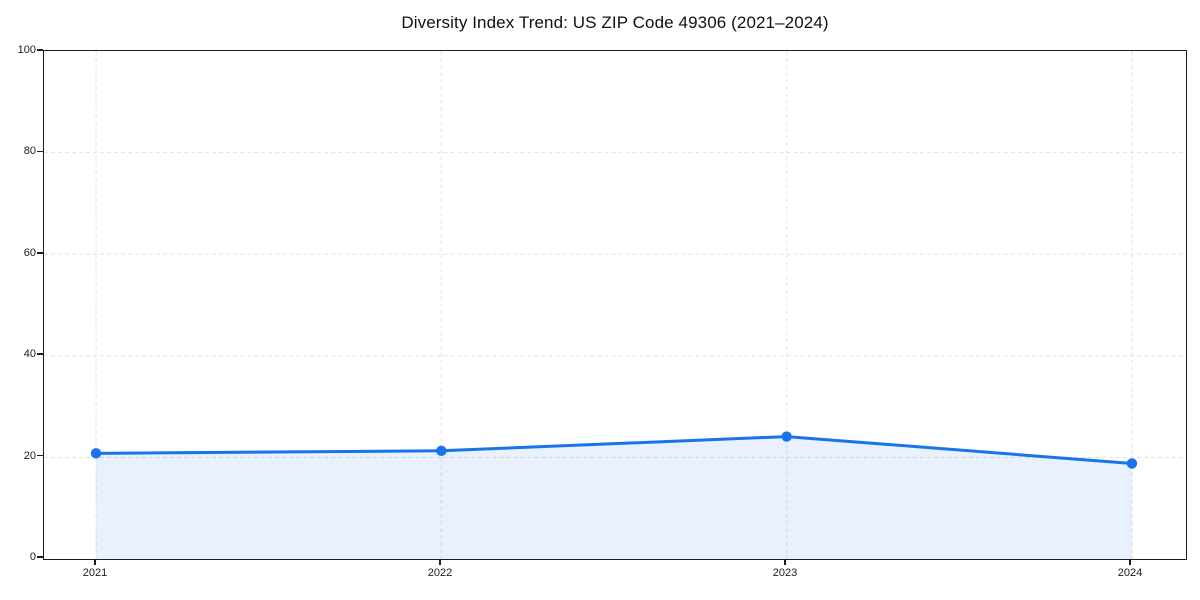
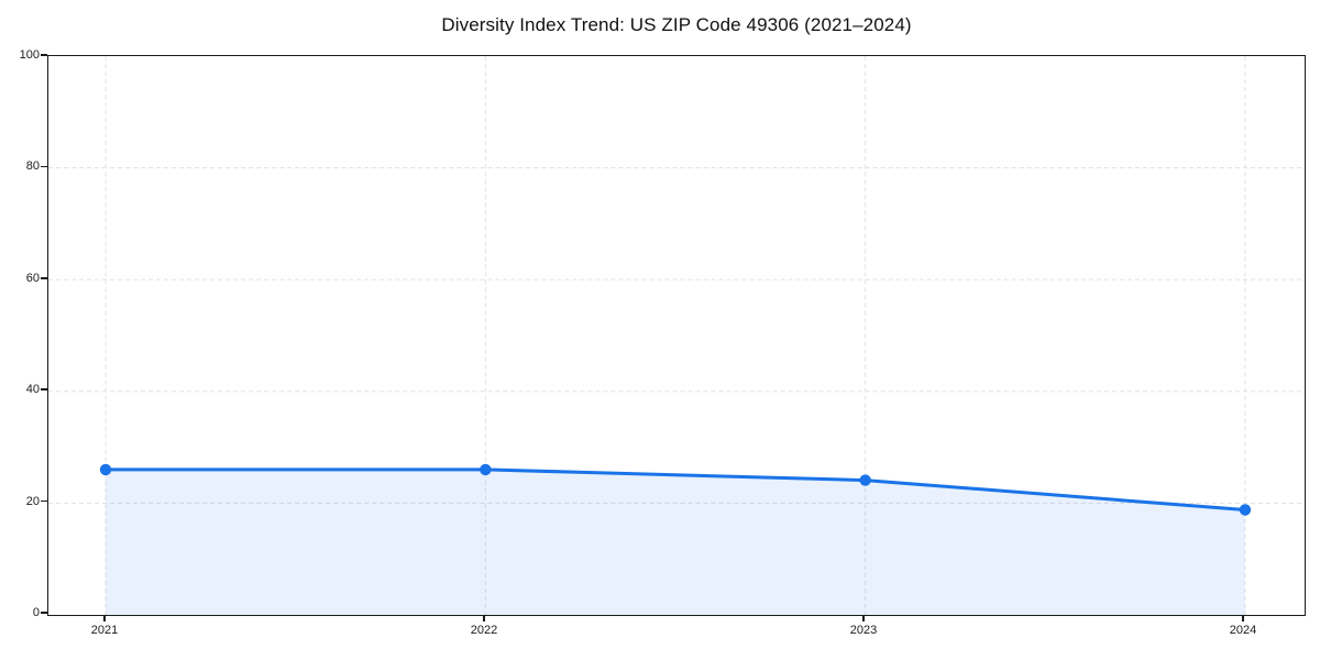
2021: 21 -> 26
2022: 21 -> 26
